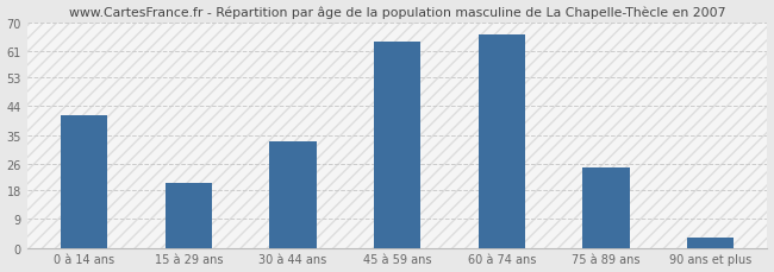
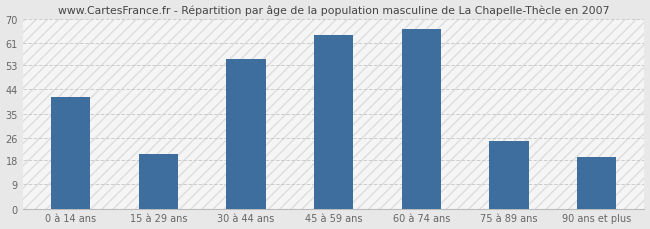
30 à 44 ans: 33 -> 55
90 ans et plus: 3 -> 19
